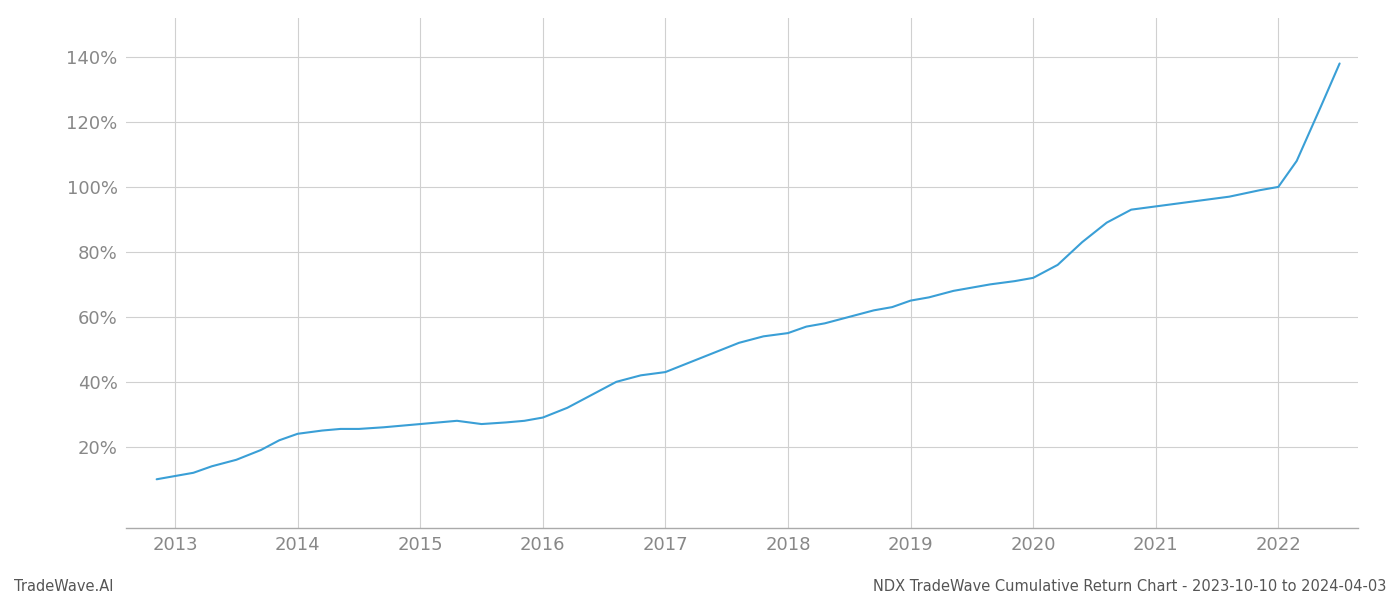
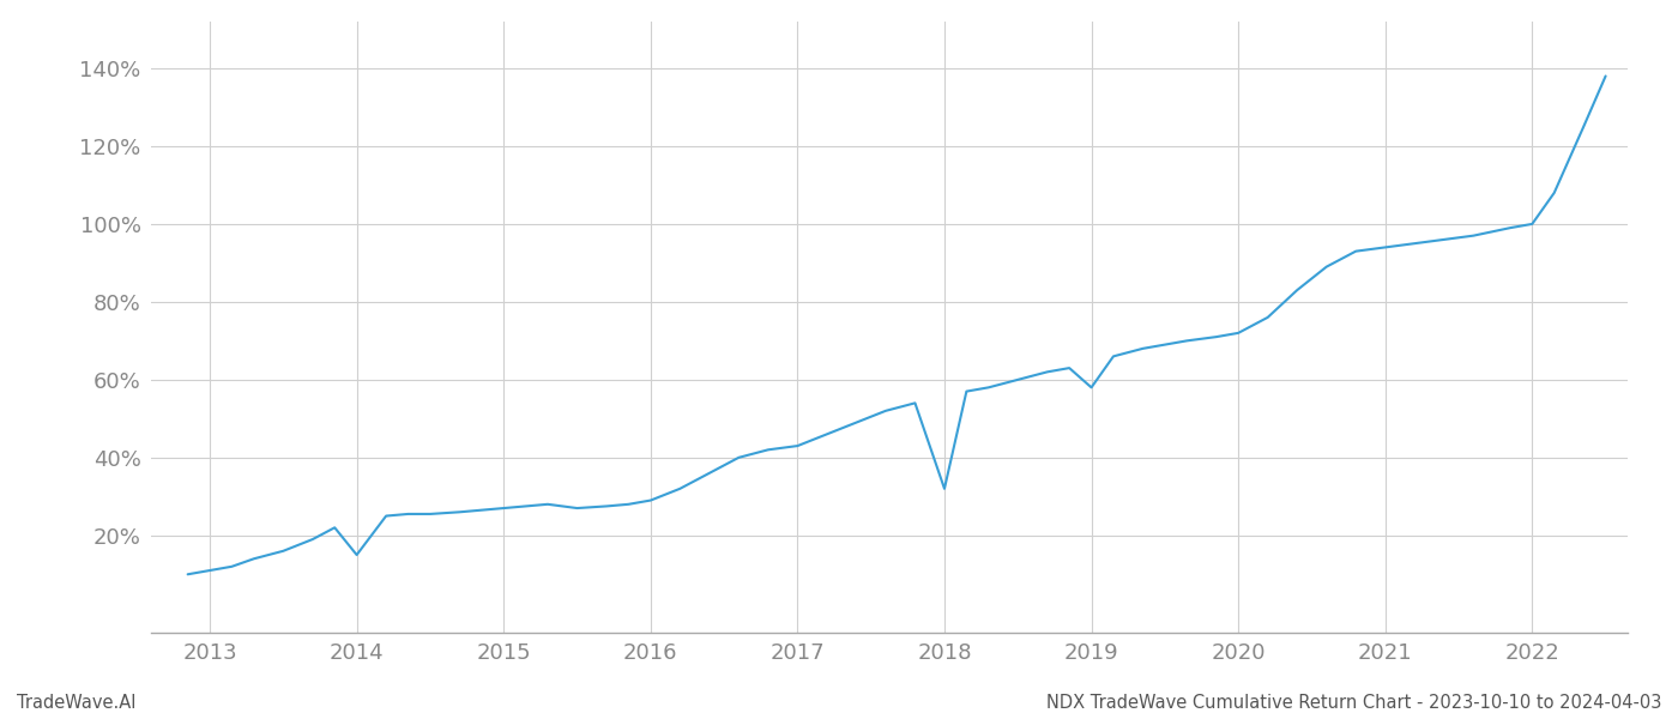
2014: 24.0% -> 15.0%
2018: 55.0% -> 32.0%
2019: 65.0% -> 58.0%
